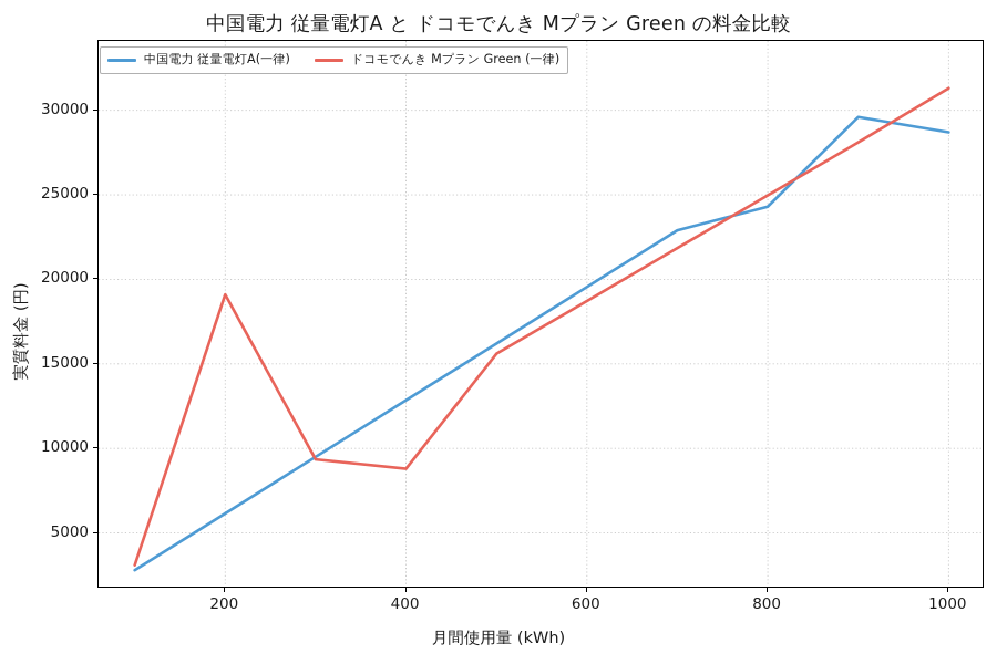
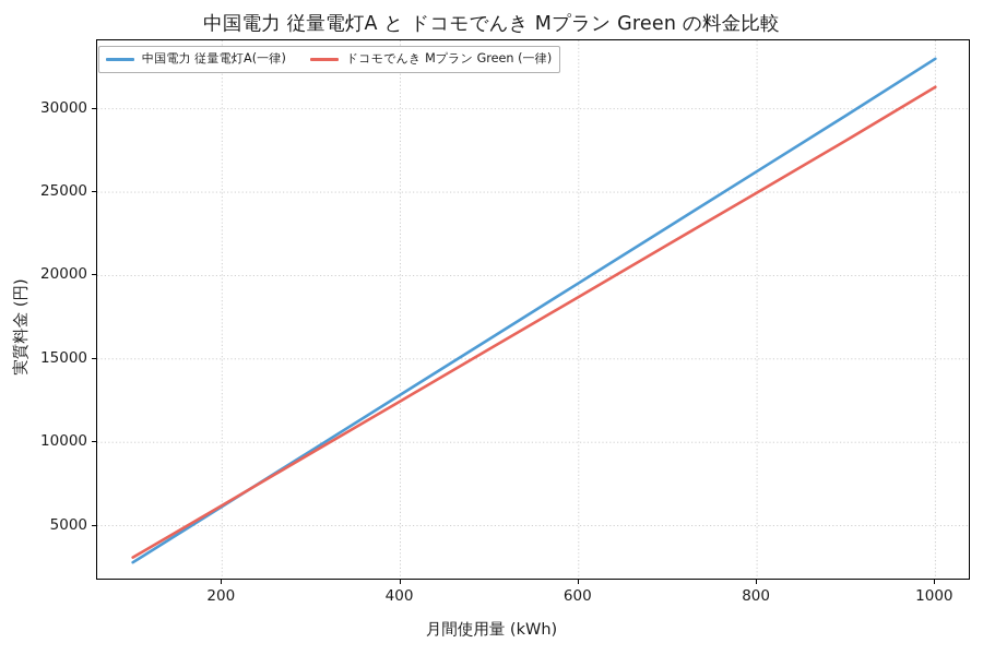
ドコモでんき Mプラン Green (一律)/200: 19100 -> 6200
ドコモでんき Mプラン Green (一律)/400: 8800 -> 12500
中国電力 従量電灯A(一律)/800: 24300 -> 26200
中国電力 従量電灯A(一律)/1000: 28700 -> 33000
